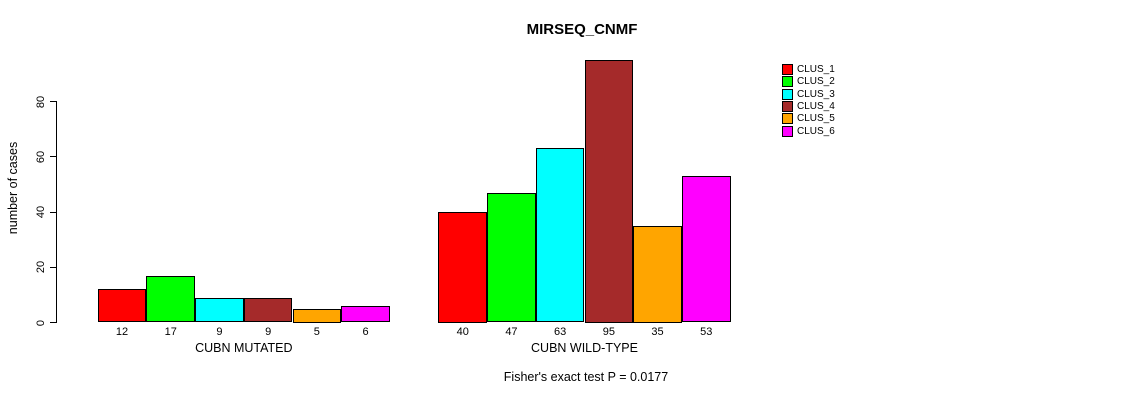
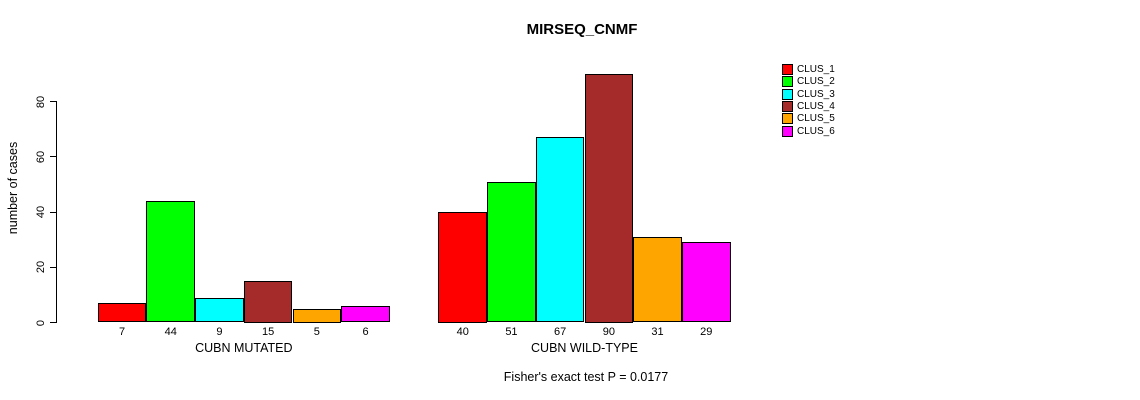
CLUS_1/CUBN MUTATED: 12 -> 7
CLUS_2/CUBN MUTATED: 17 -> 44
CLUS_4/CUBN MUTATED: 9 -> 15
CLUS_2/CUBN WILD-TYPE: 47 -> 51
CLUS_3/CUBN WILD-TYPE: 63 -> 67
CLUS_4/CUBN WILD-TYPE: 95 -> 90
CLUS_5/CUBN WILD-TYPE: 35 -> 31
CLUS_6/CUBN WILD-TYPE: 53 -> 29
